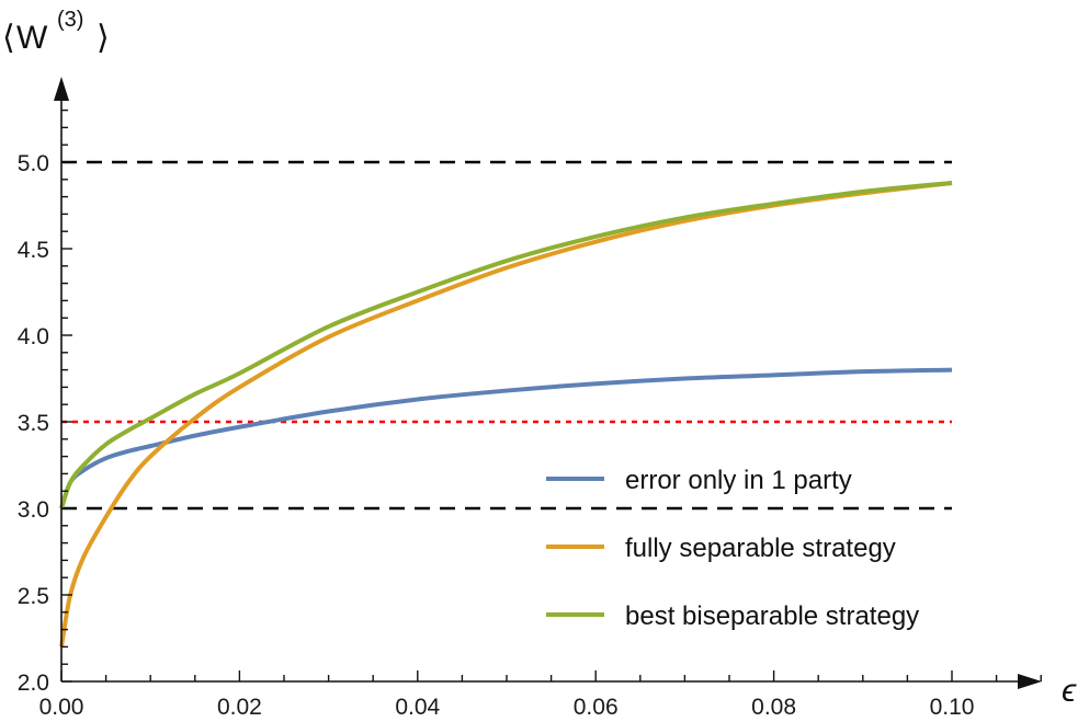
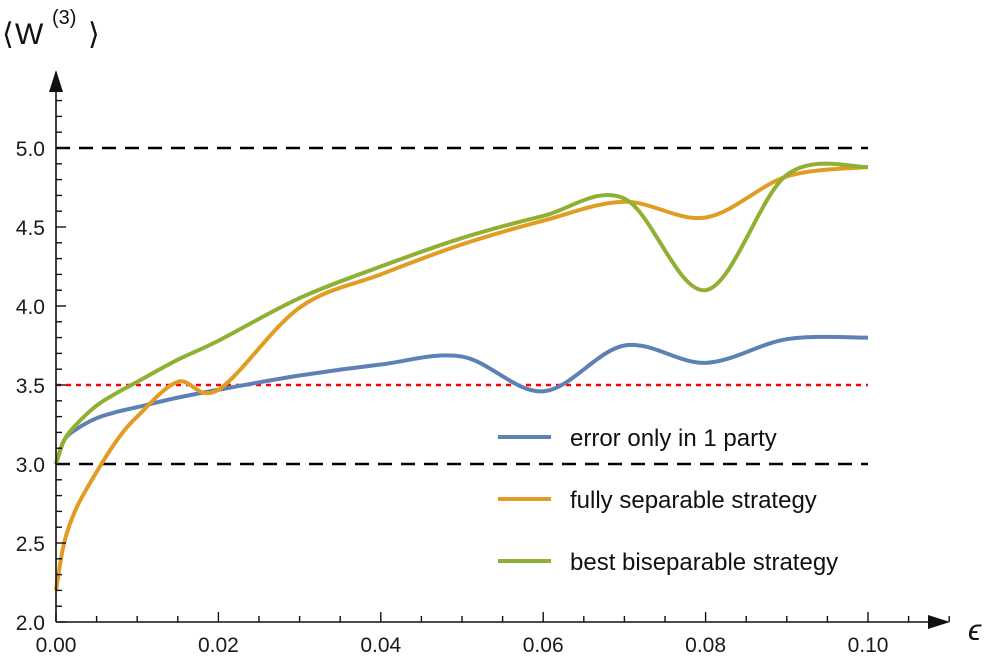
fully separable strategy/0.02: 3.70 -> 3.47
error only in 1 party/0.06: 3.72 -> 3.46
error only in 1 party/0.08: 3.77 -> 3.64
fully separable strategy/0.08: 4.75 -> 4.56
best biseparable strategy/0.08: 4.76 -> 4.10
